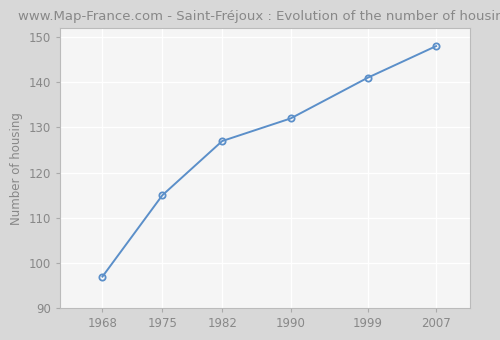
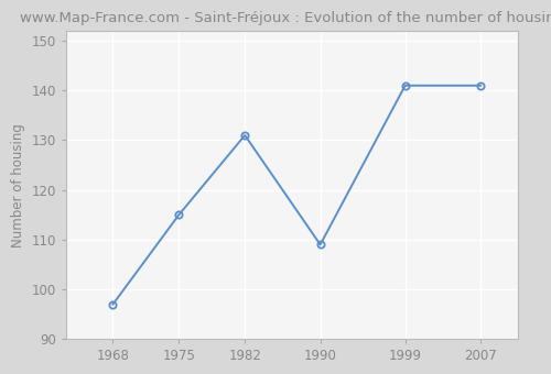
1982: 127 -> 131
1990: 132 -> 109
2007: 148 -> 141
